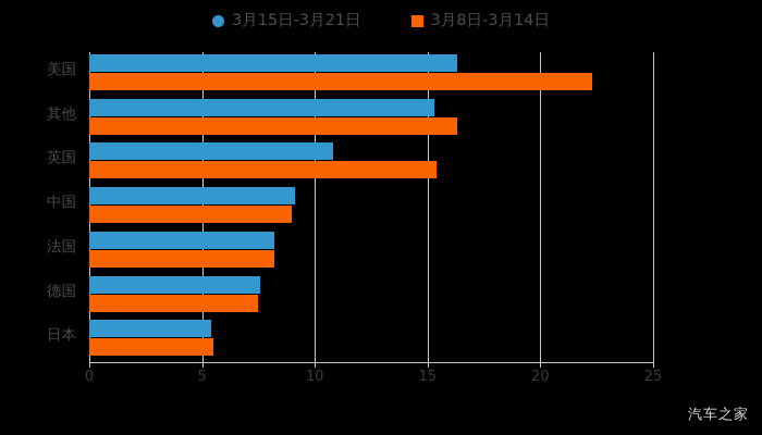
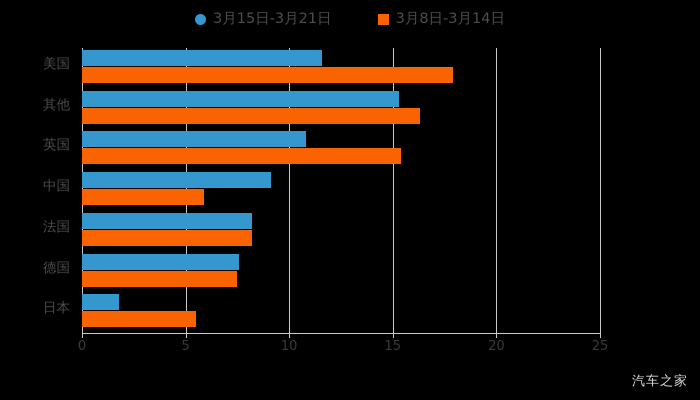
3月15日-3月21日/美国: 16.3 -> 11.6
3月8日-3月14日/美国: 22.3 -> 17.9
3月8日-3月14日/中国: 9.0 -> 5.9
3月15日-3月21日/日本: 5.4 -> 1.8
